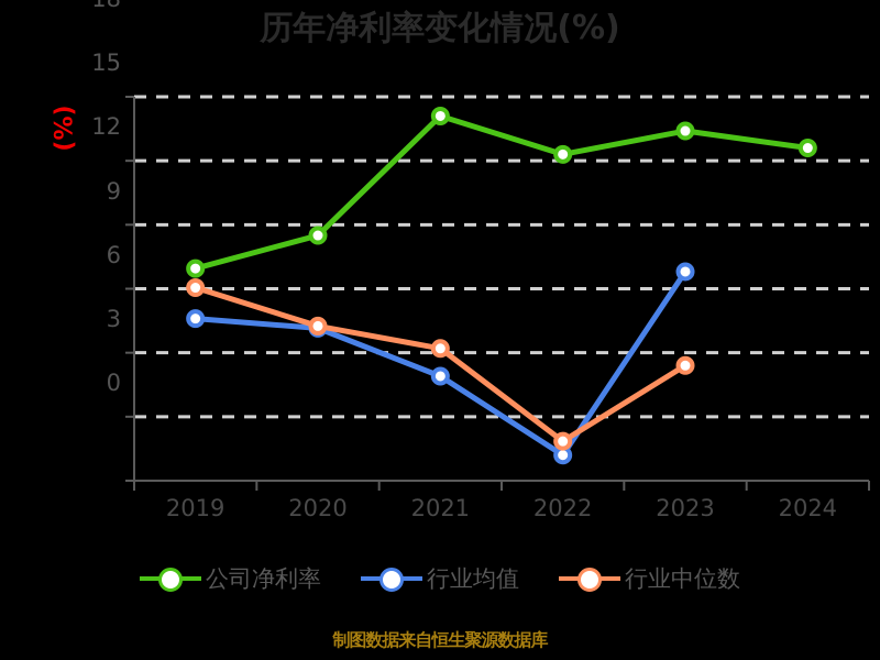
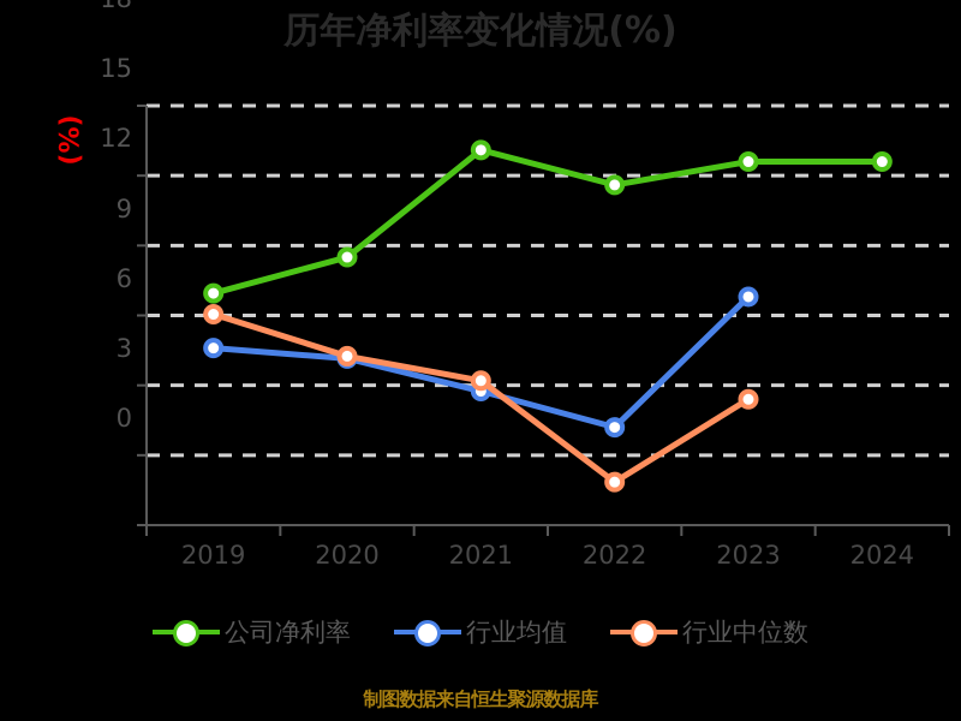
公司净利率/2021: 17.1 -> 16.1
行业均值/2021: 4.9 -> 5.8
公司净利率/2022: 15.3 -> 14.6
行业均值/2022: 1.2 -> 4.2
公司净利率/2023: 16.4 -> 15.6
